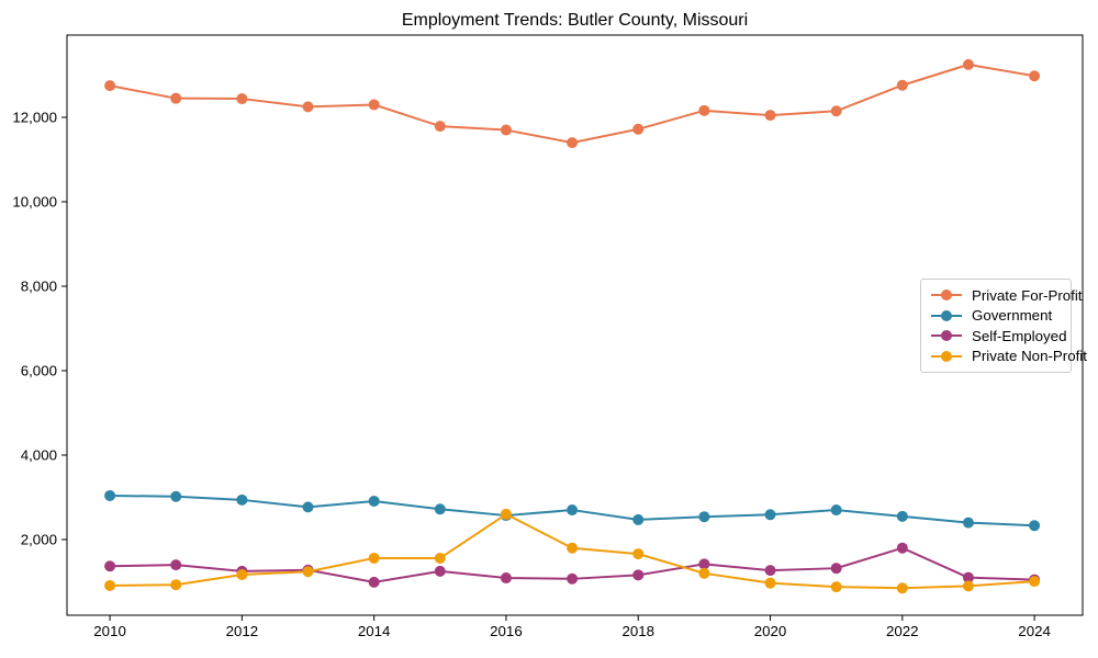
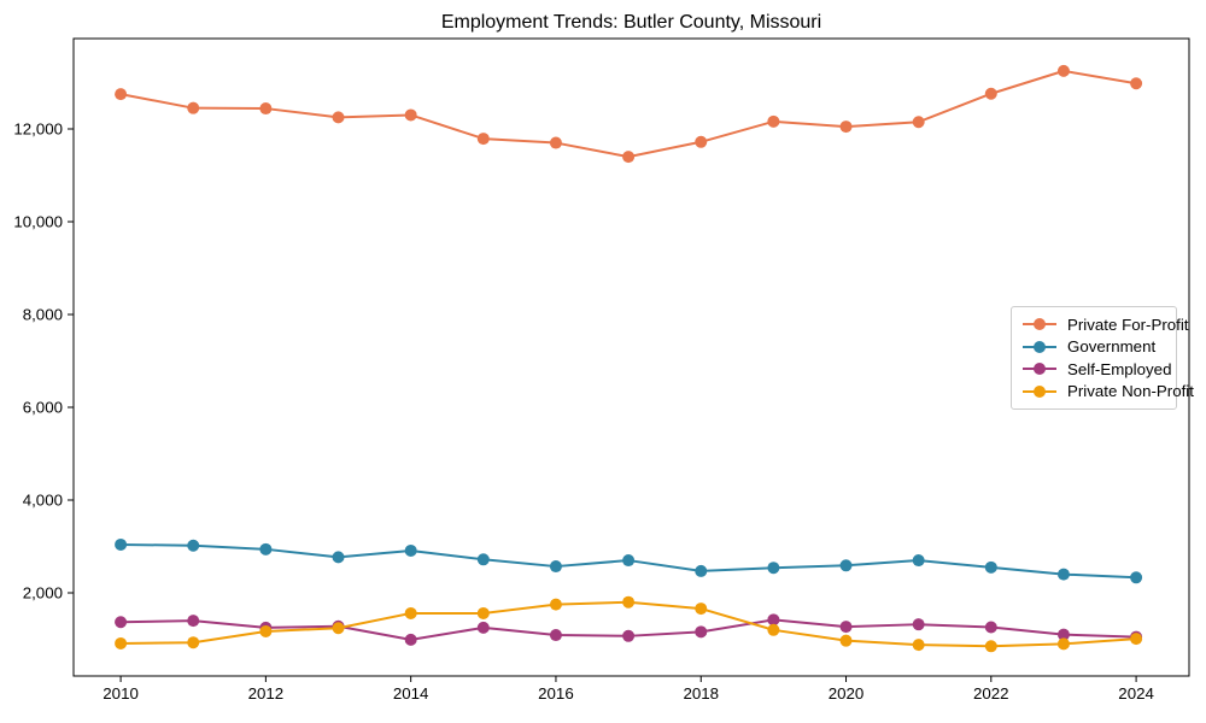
Private Non-Profit/2016: 2600 -> 1800
Self-Employed/2022: 1800 -> 1300
